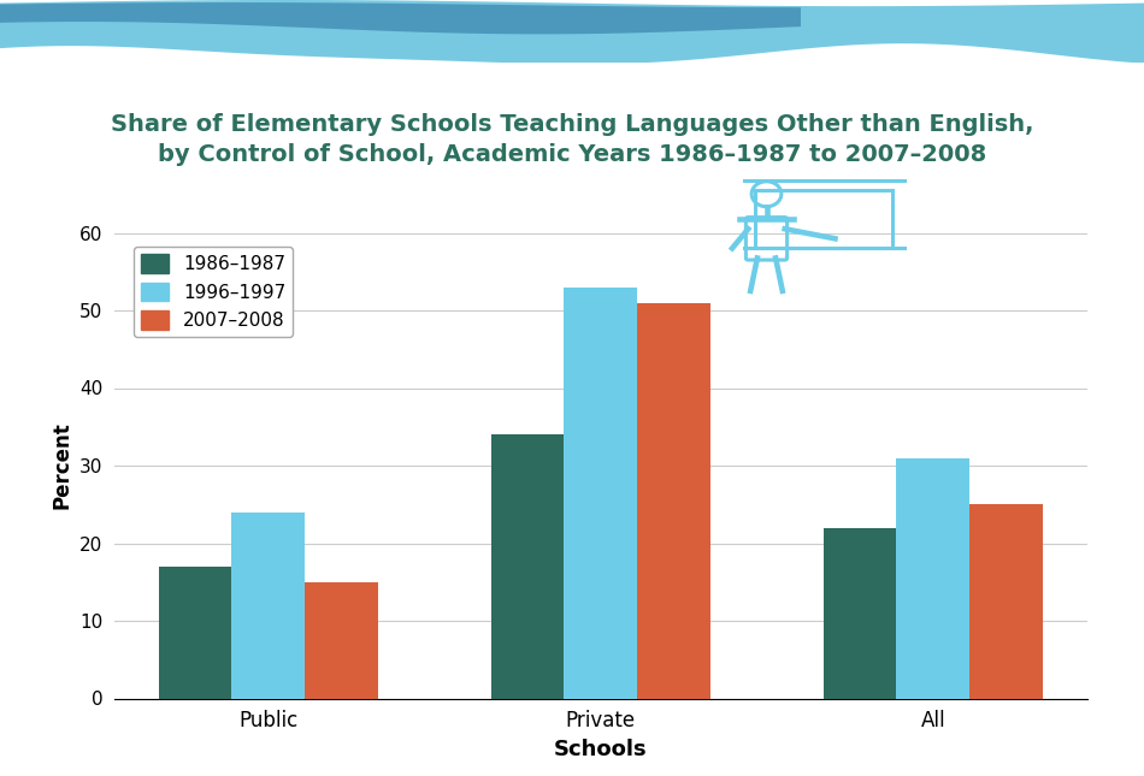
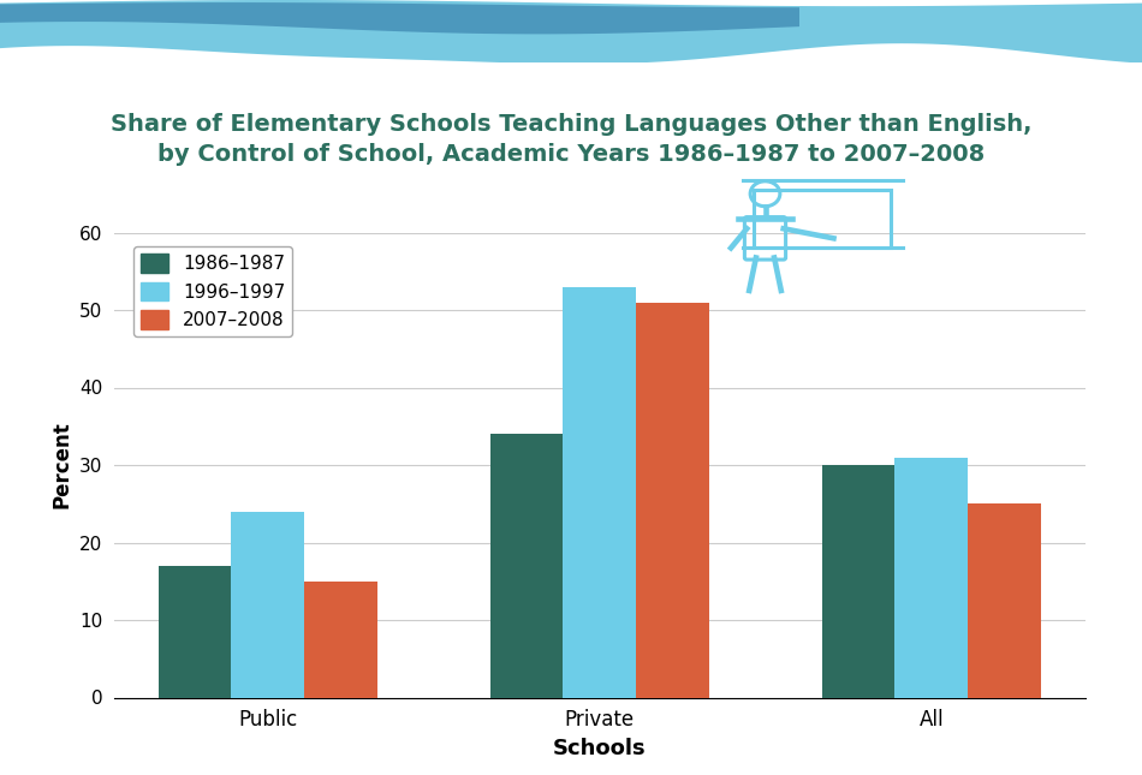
1986–1987/All: 22 -> 30
